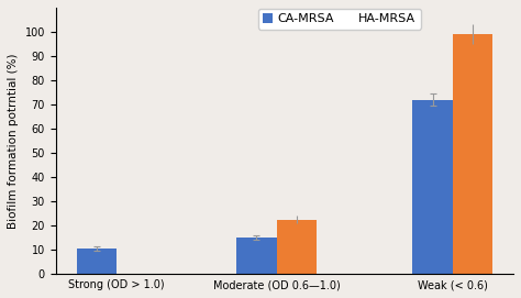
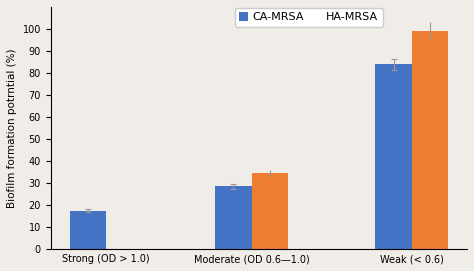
CA-MRSA/Strong (OD > 1.0): 10.5 -> 17.5
CA-MRSA/Moderate (OD 0.6—1.0): 15.0 -> 28.5
HA-MRSA/Moderate (OD 0.6—1.0): 22.5 -> 34.5
CA-MRSA/Weak (< 0.6): 72.0 -> 84.0
